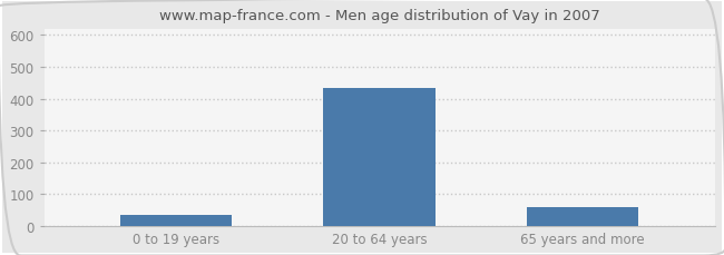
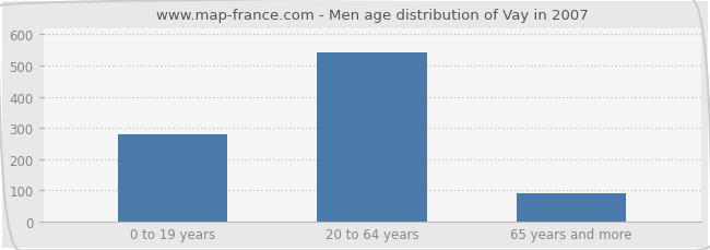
0 to 19 years: 35 -> 278
20 to 64 years: 435 -> 541
65 years and more: 60 -> 92
